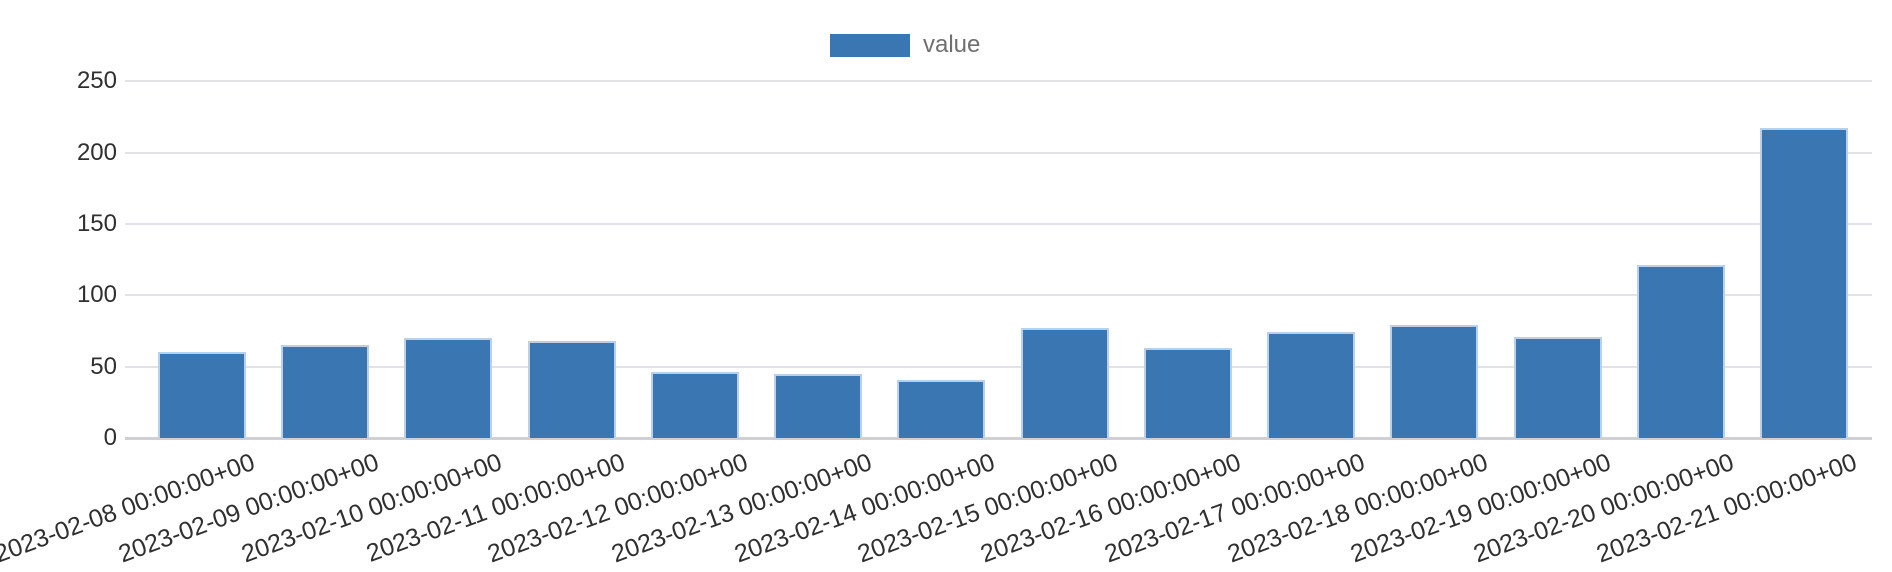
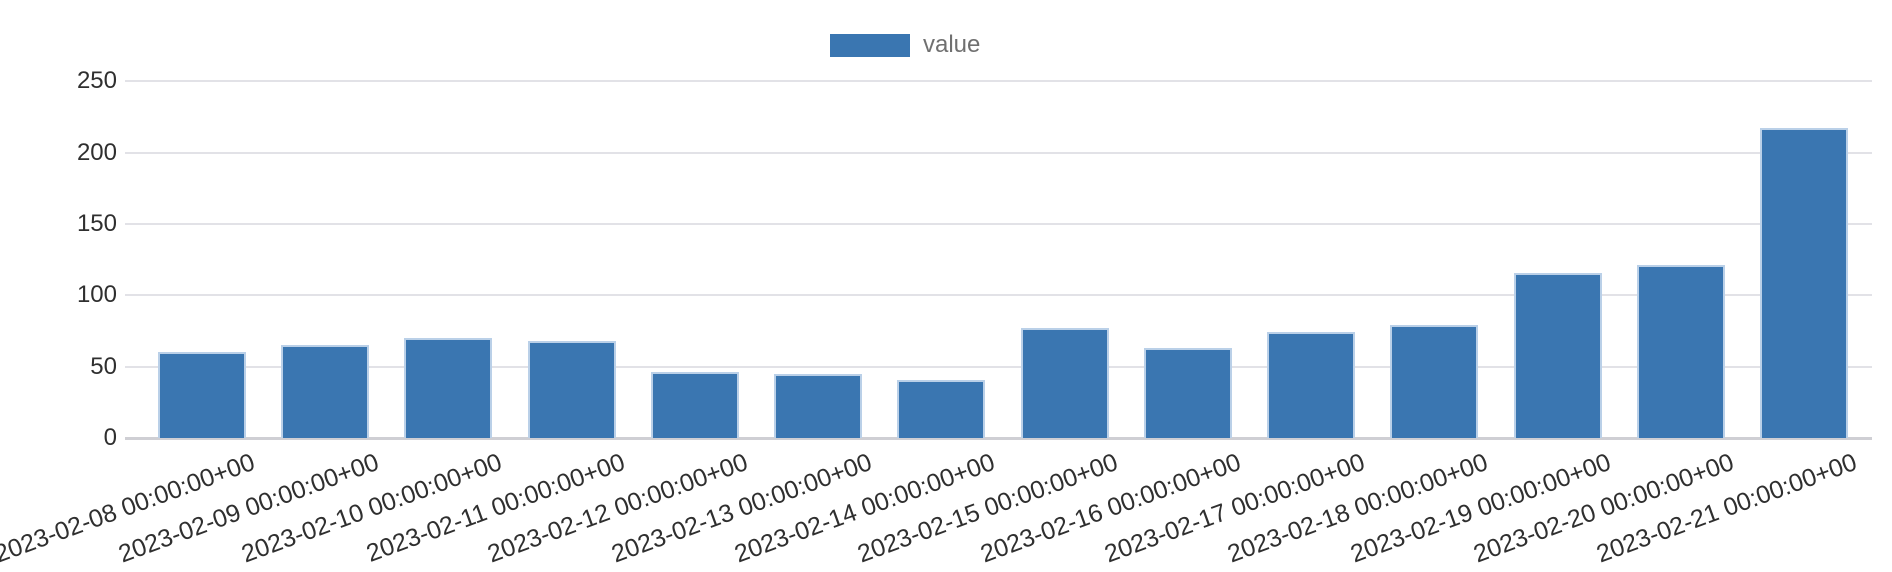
2023-02-19 00:00:00+00: 71 -> 116
